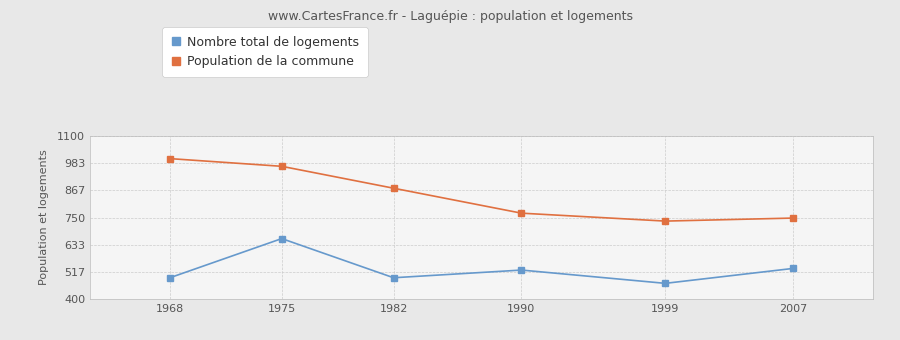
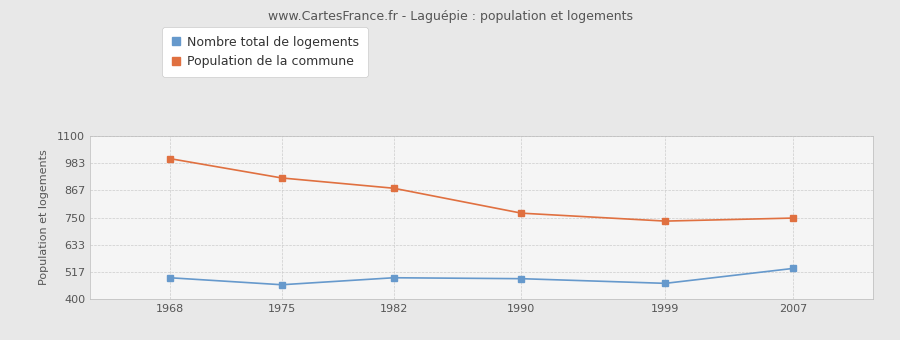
Nombre total de logements/1975: 660 -> 462
Population de la commune/1975: 970 -> 920
Nombre total de logements/1990: 525 -> 488
